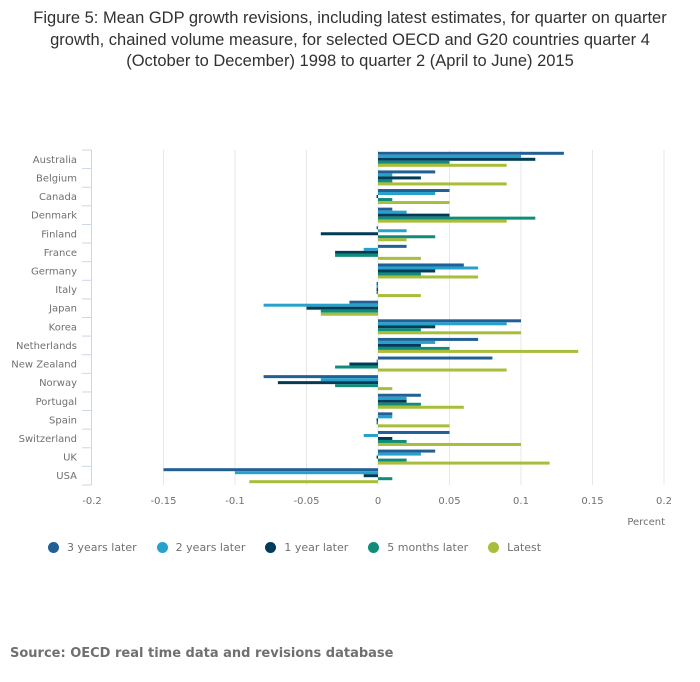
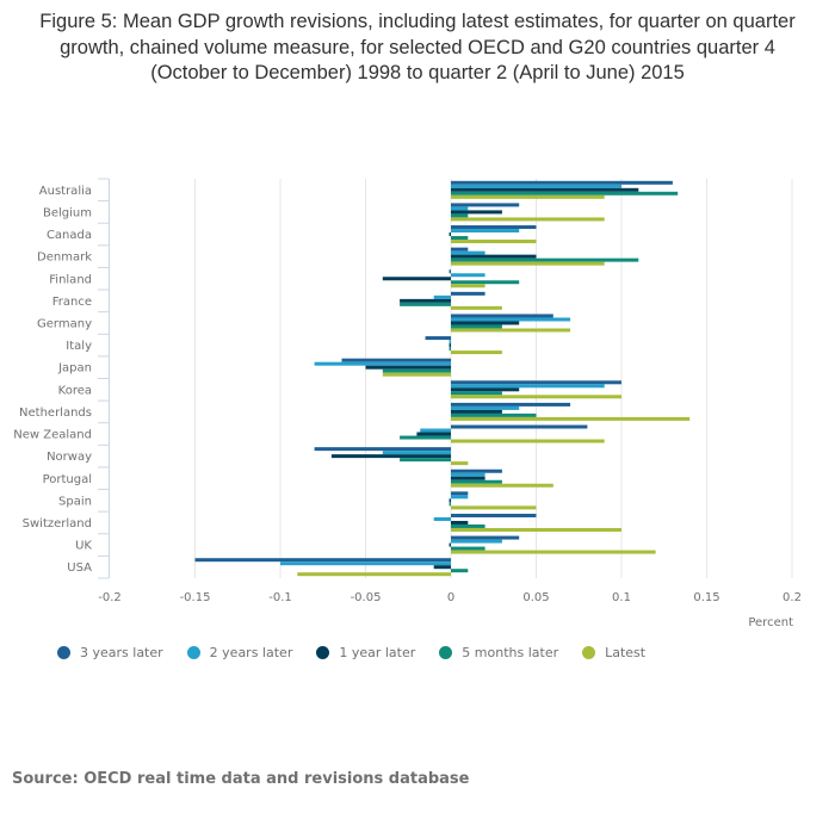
5 months later/Australia: 0.050 -> 0.133
3 years later/Italy: -0.001 -> -0.015
3 years later/Japan: -0.020 -> -0.064
2 years later/New Zealand: -0.001 -> -0.018
